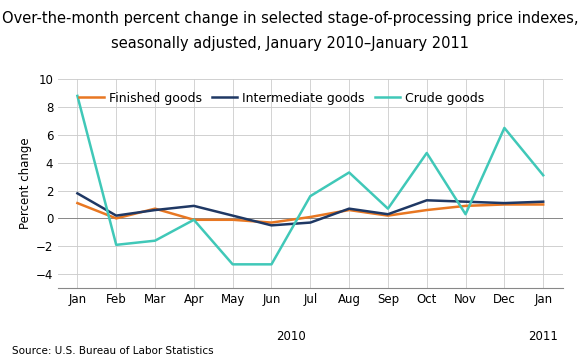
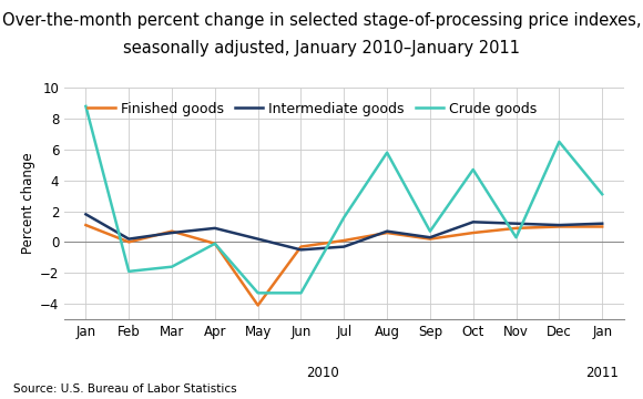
Finished goods/May: -0.1 -> -4.1
Crude goods/Aug: 3.3 -> 5.8
